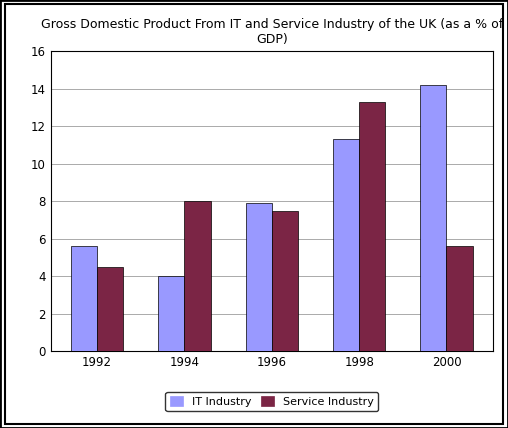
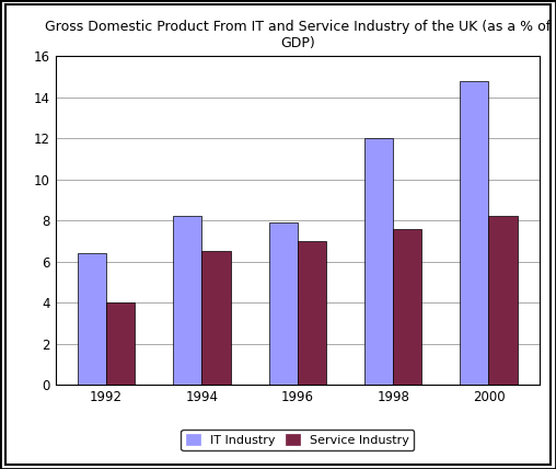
IT Industry/1992: 5.6 -> 6.4
Service Industry/1992: 4.5 -> 4.0
IT Industry/1994: 4.0 -> 8.2
Service Industry/1994: 8.0 -> 6.5
Service Industry/1996: 7.5 -> 7.0
IT Industry/1998: 11.3 -> 12.0
Service Industry/1998: 13.3 -> 7.6
IT Industry/2000: 14.2 -> 14.8
Service Industry/2000: 5.6 -> 8.2
